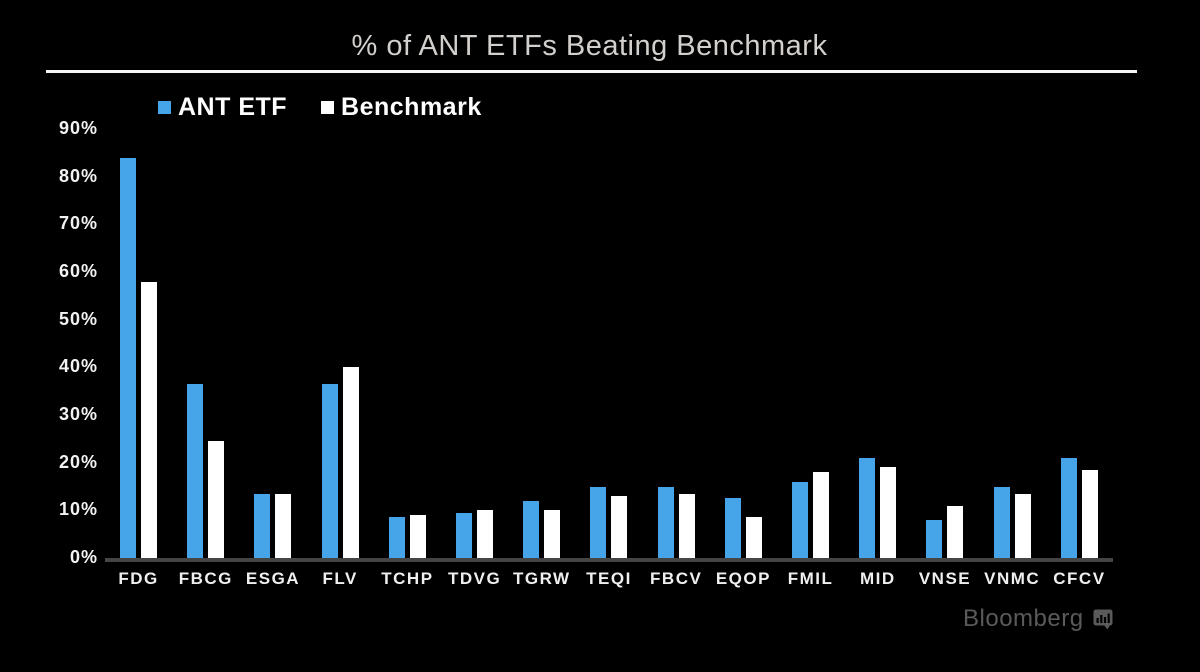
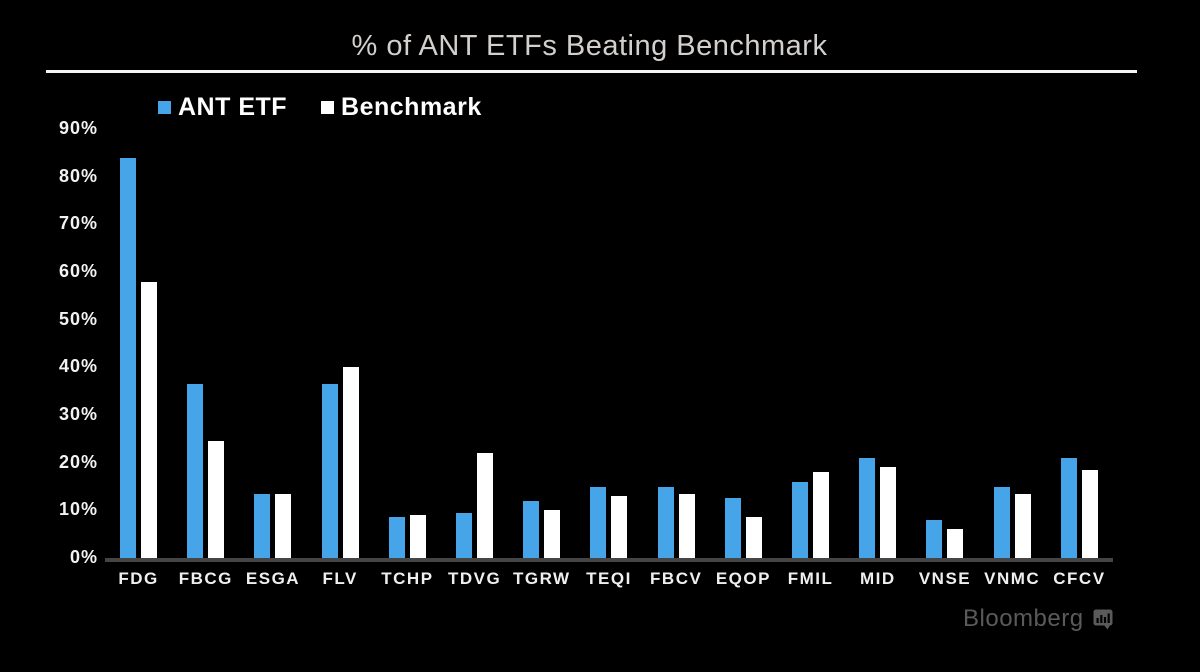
Benchmark/TDVG: 10% -> 22%
Benchmark/VNSE: 11% -> 6%
